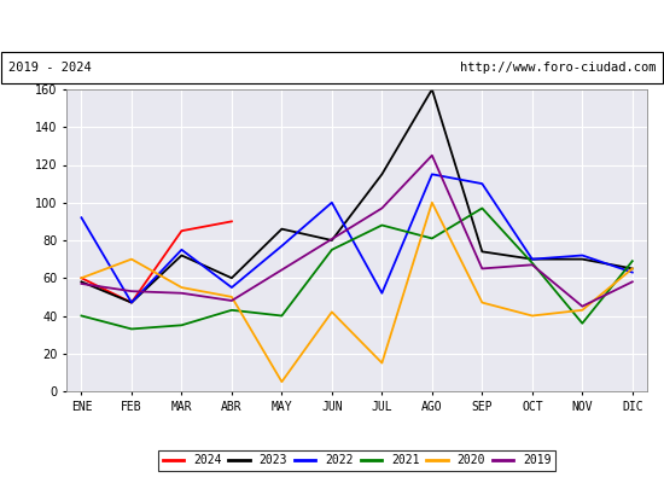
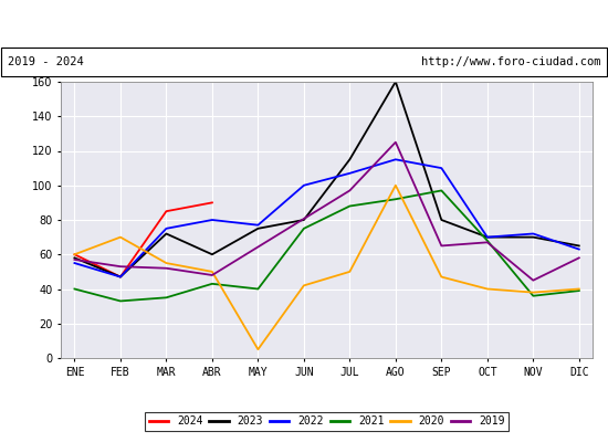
2022/ENE: 92 -> 55
2022/ABR: 55 -> 80
2023/MAY: 86 -> 75
2022/JUL: 52 -> 107
2020/JUL: 15 -> 50
2021/AGO: 81 -> 92
2023/SEP: 74 -> 80
2020/NOV: 43 -> 38
2021/DIC: 69 -> 39
2020/DIC: 65 -> 40
